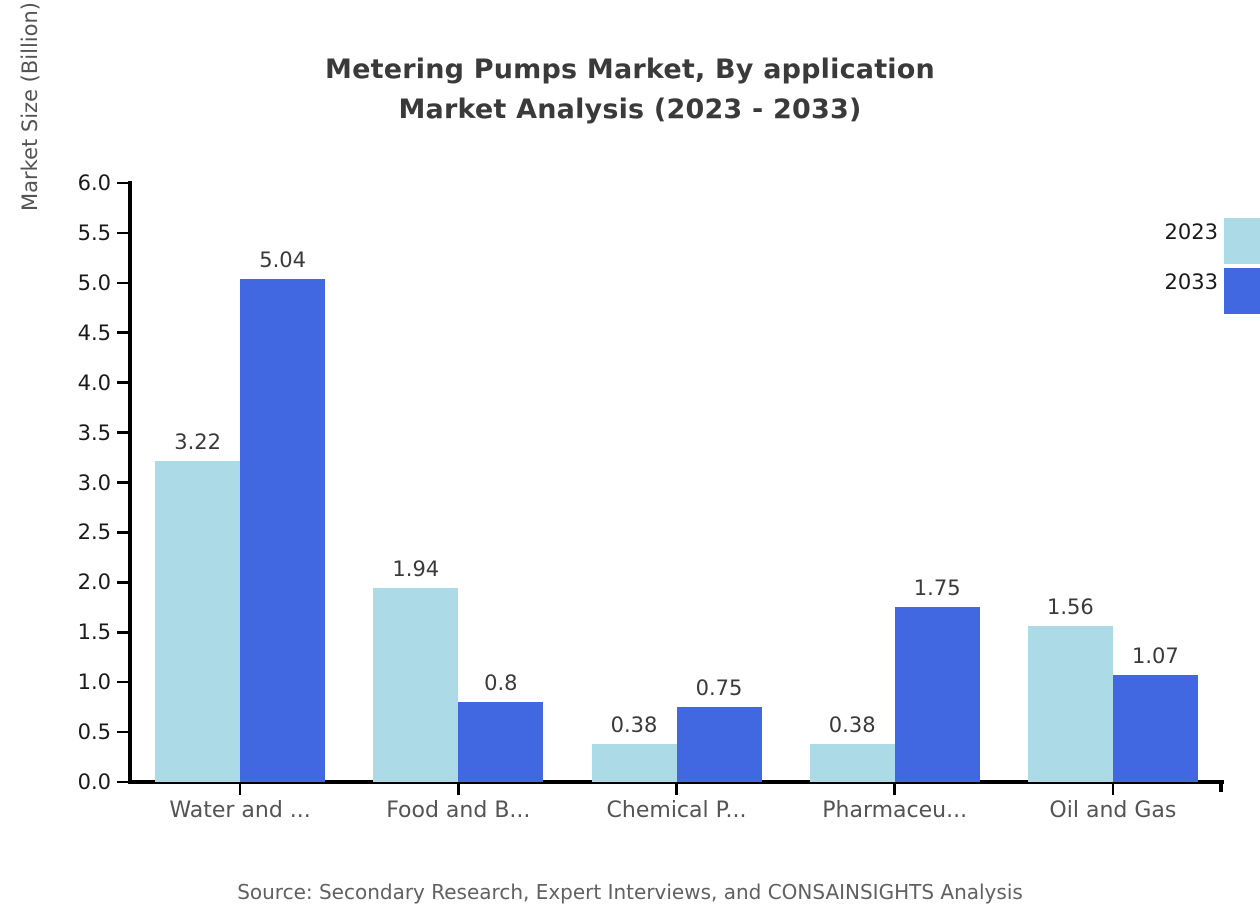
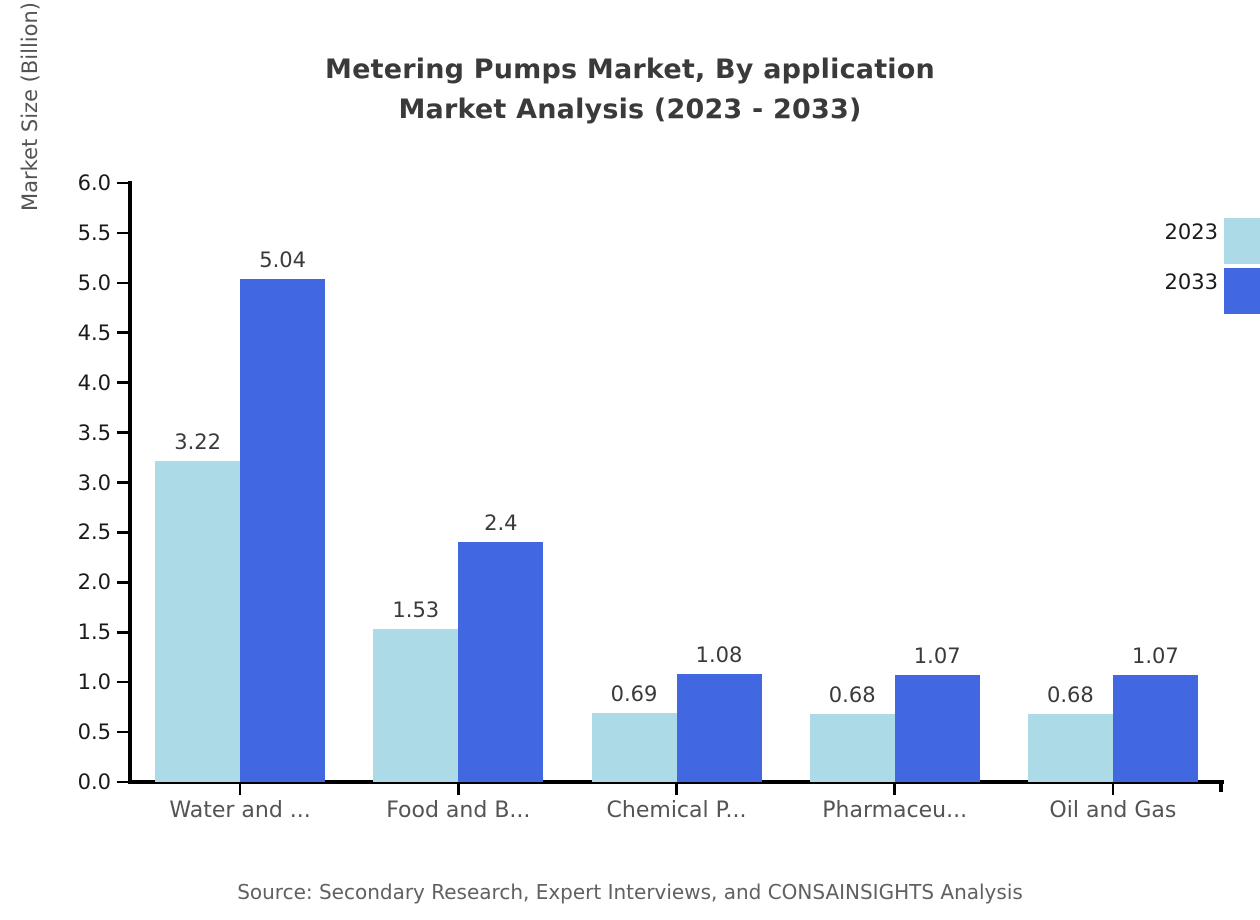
2023/Food and B...: 1.94 -> 1.53
2033/Food and B...: 0.8 -> 2.4
2023/Chemical P...: 0.38 -> 0.69
2033/Chemical P...: 0.75 -> 1.08
2023/Pharmaceu...: 0.38 -> 0.68
2033/Pharmaceu...: 1.75 -> 1.07
2023/Oil and Gas: 1.56 -> 0.68
